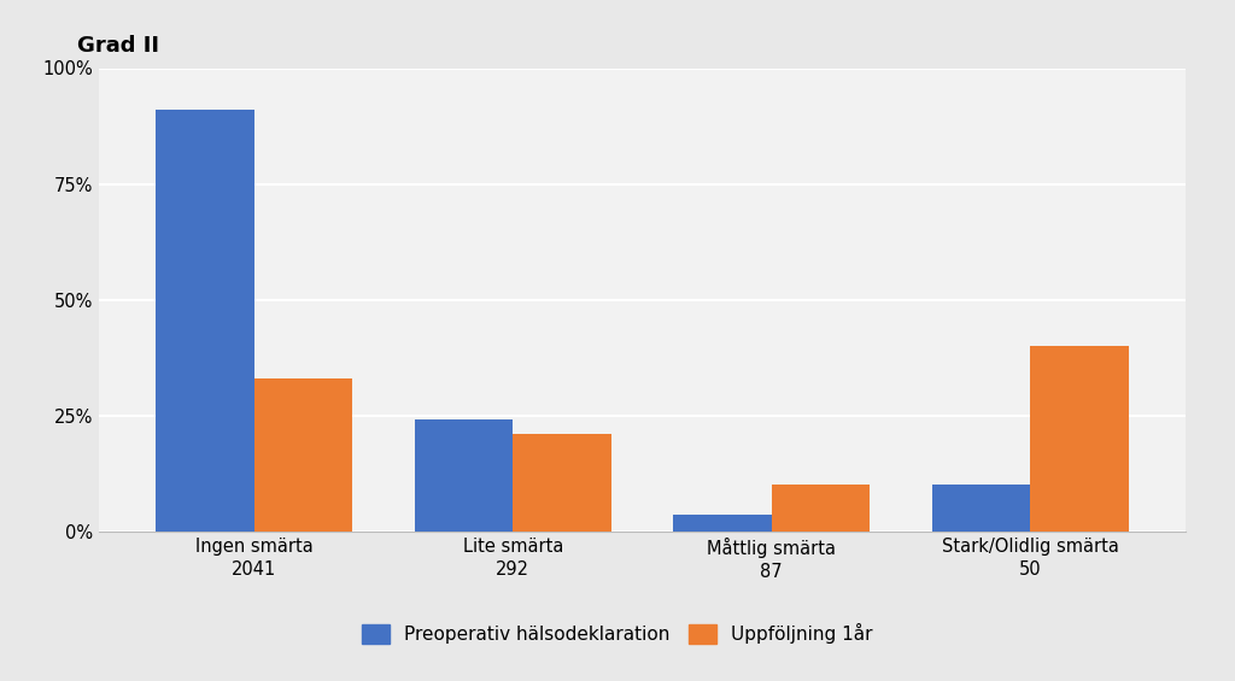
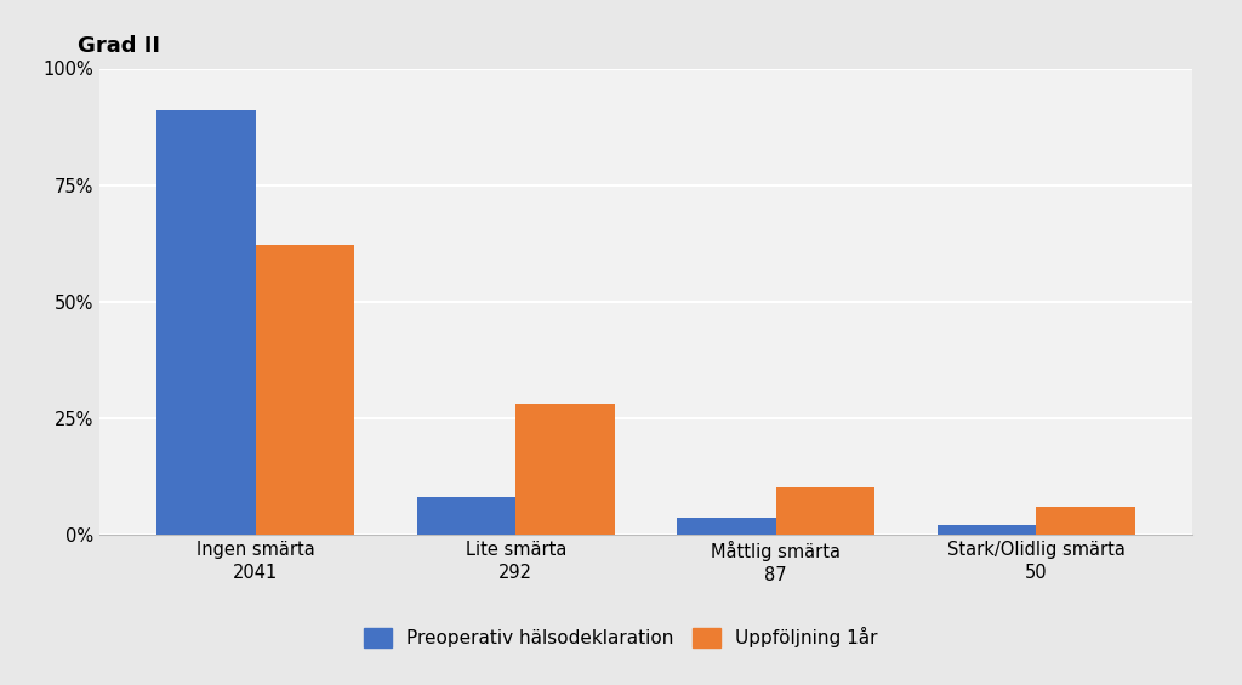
Uppföljning 1år/Ingen smärta 2041: 33% -> 62%
Preoperativ hälsodeklaration/Lite smärta 292: 24.0% -> 8.0%
Uppföljning 1år/Lite smärta 292: 21% -> 28%
Preoperativ hälsodeklaration/Stark/Olidlig smärta 50: 10.0% -> 2.0%
Uppföljning 1år/Stark/Olidlig smärta 50: 40% -> 6%
